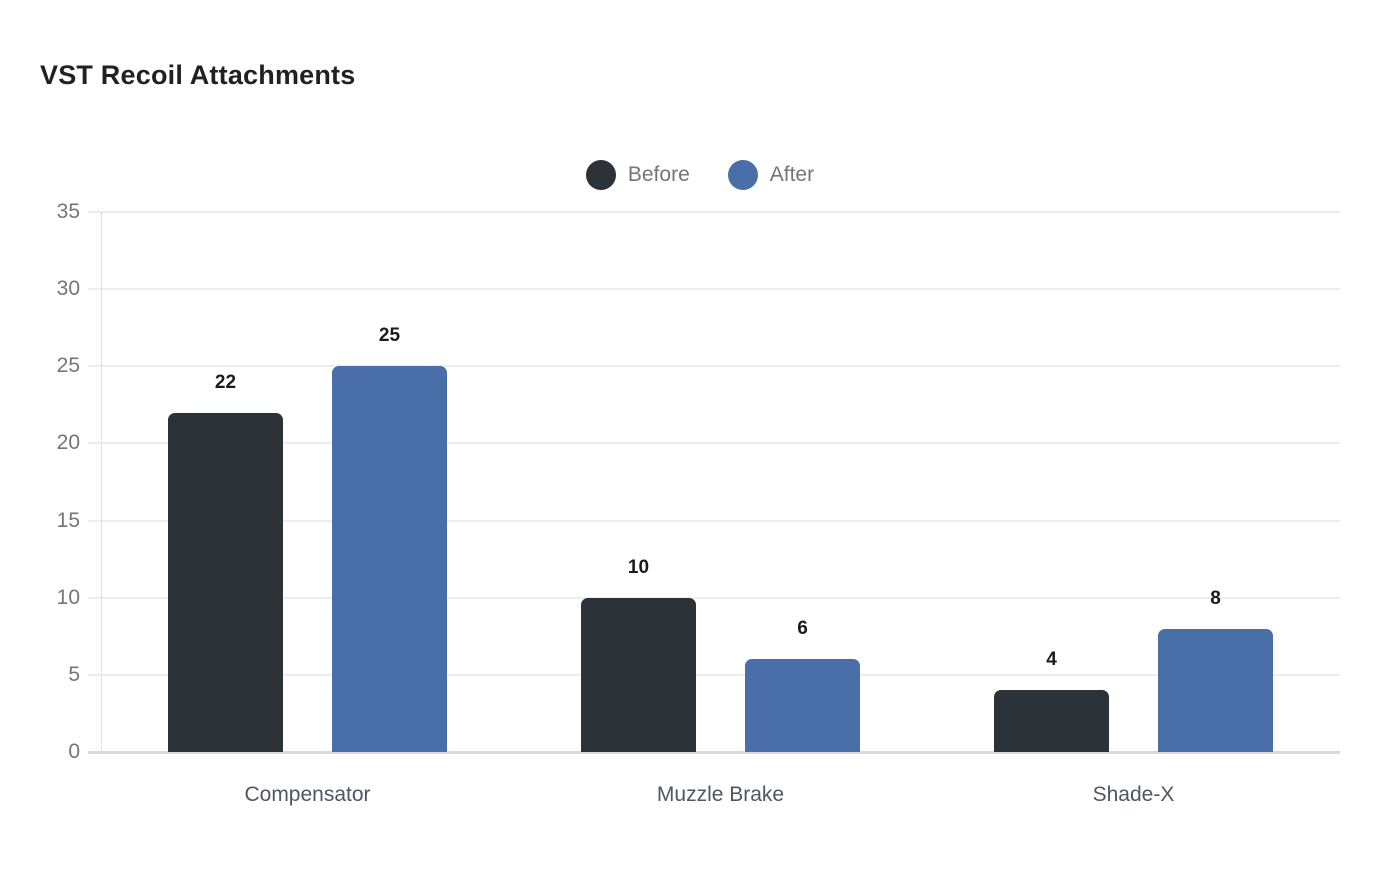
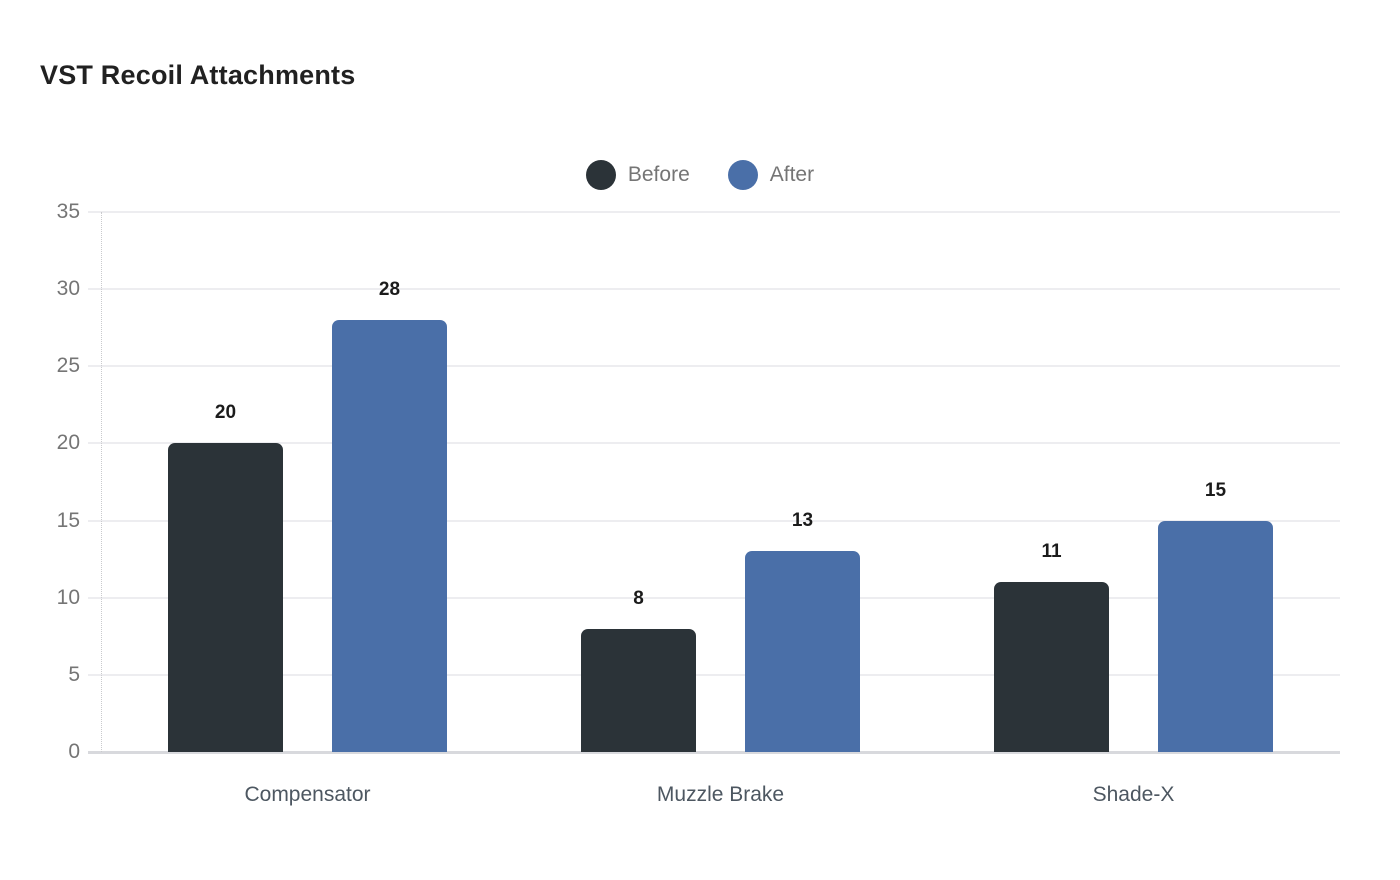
Before/Compensator: 22 -> 20
After/Compensator: 25 -> 28
Before/Muzzle Brake: 10 -> 8
After/Muzzle Brake: 6 -> 13
Before/Shade-X: 4 -> 11
After/Shade-X: 8 -> 15
